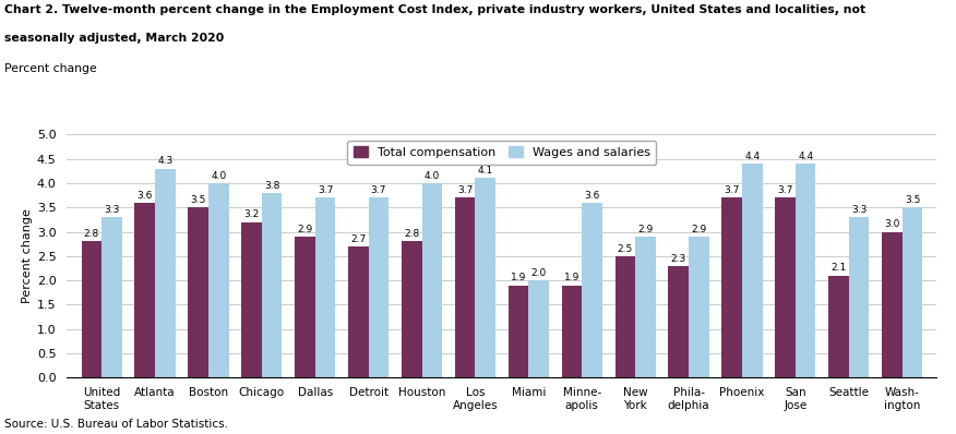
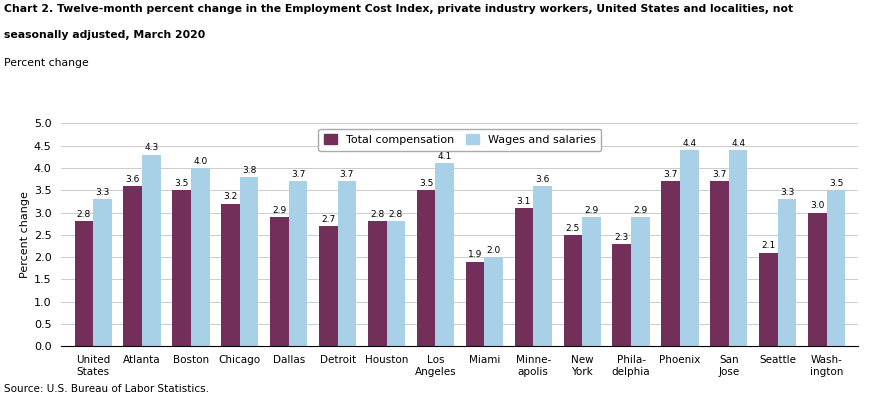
Wages and salaries/Houston: 4.0 -> 2.8
Total compensation/Los Angeles: 3.7 -> 3.5
Total compensation/Minne- apolis: 1.9 -> 3.1
